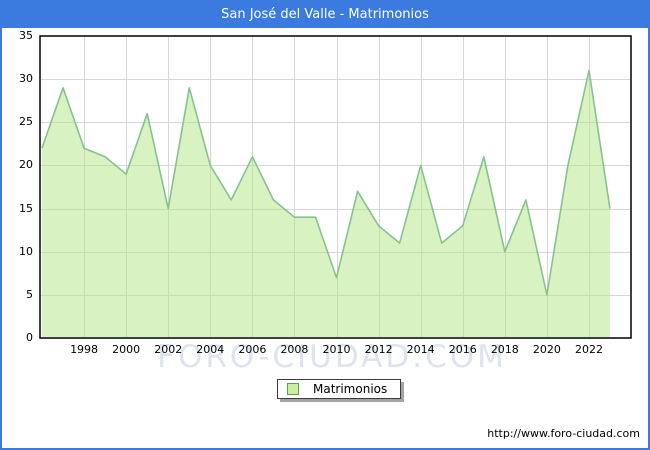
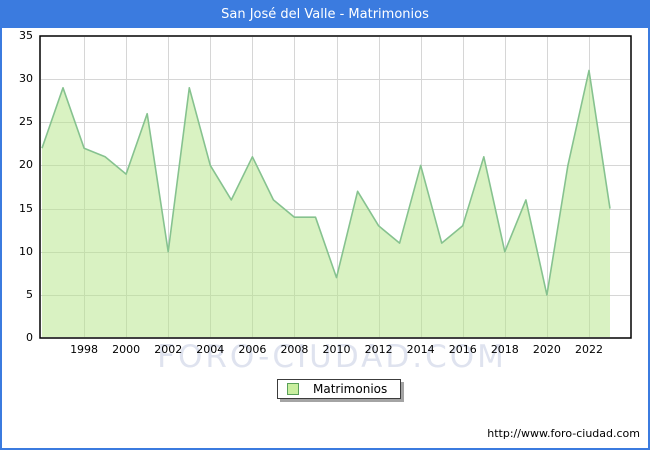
2002: 15 -> 10
